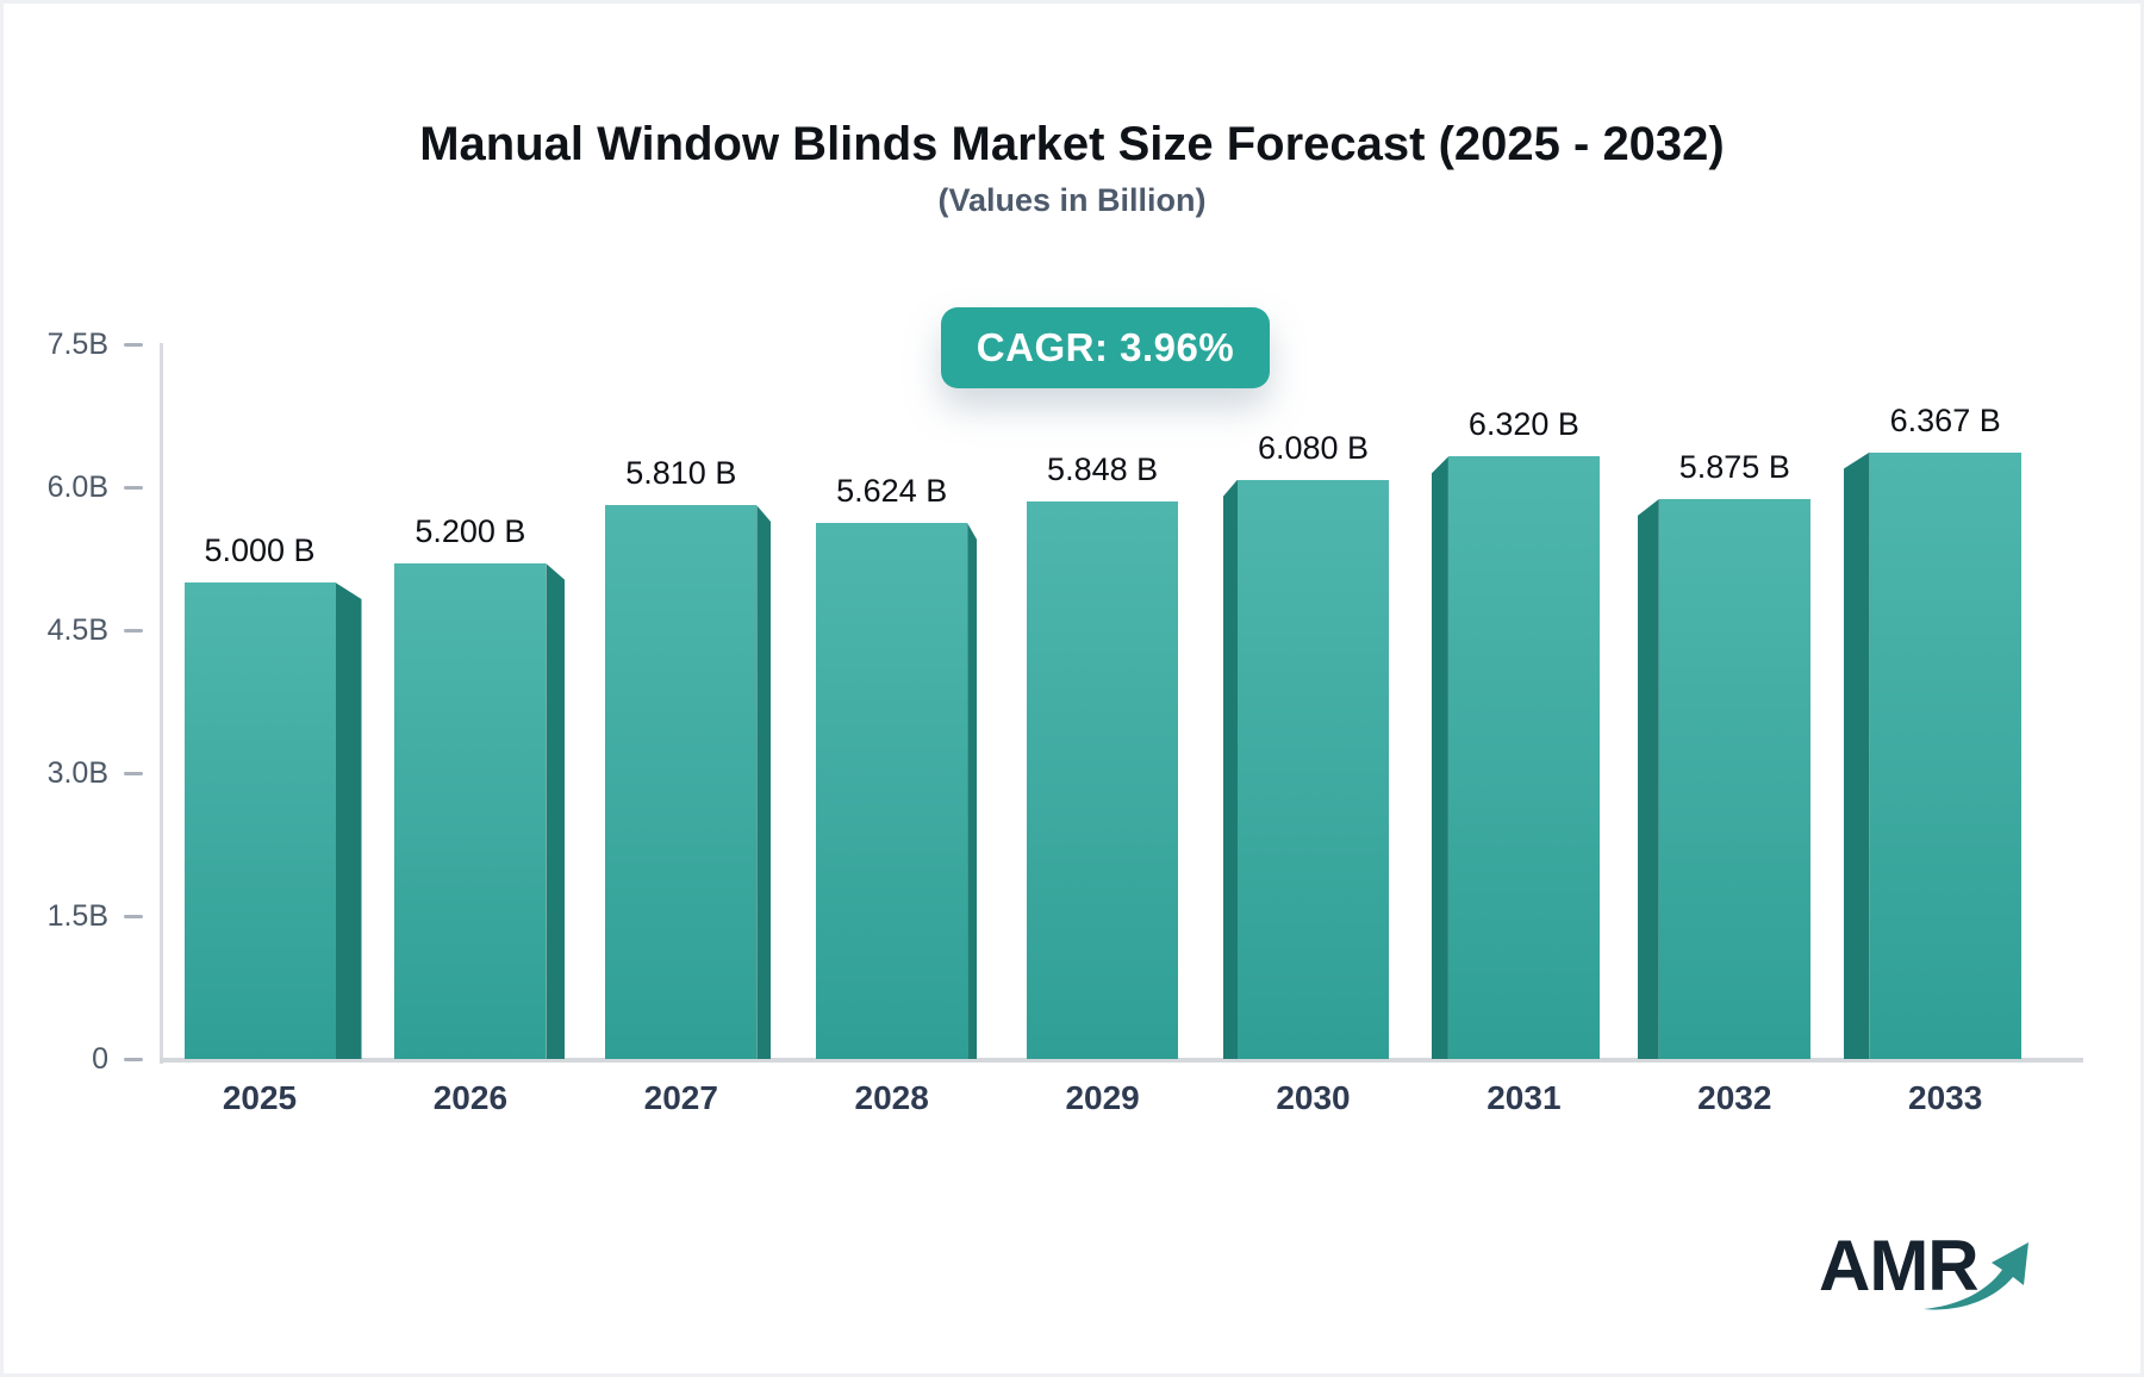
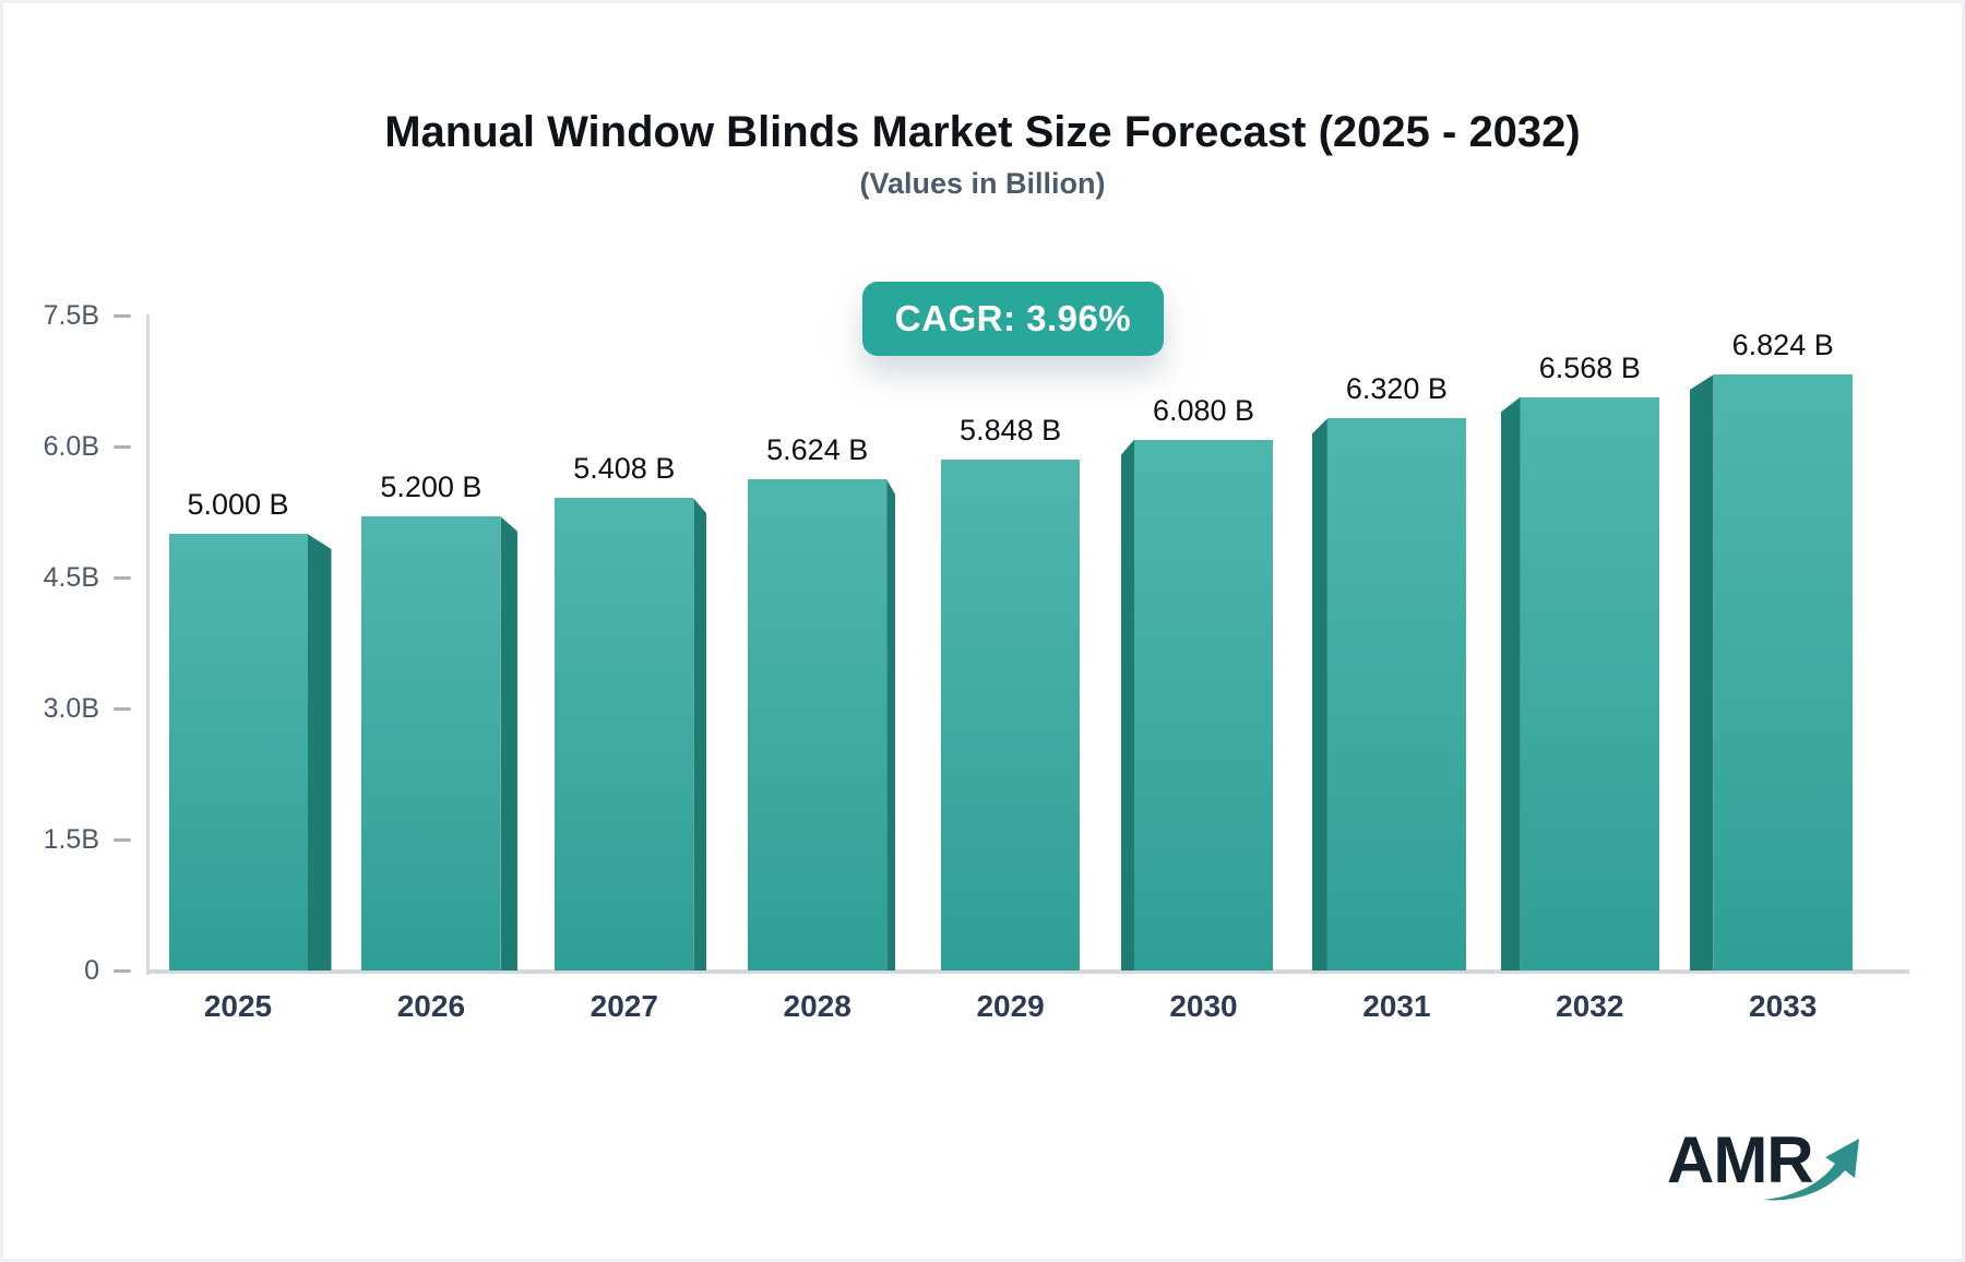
2027: 5.810 -> 5.408
2032: 5.875 -> 6.568
2033: 6.367 -> 6.824
